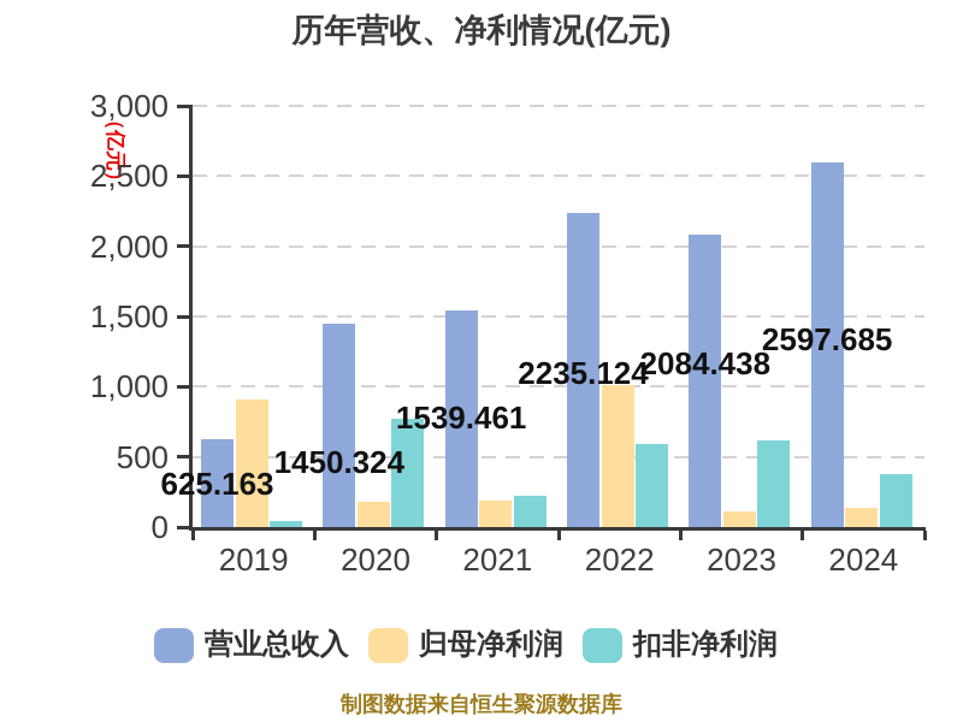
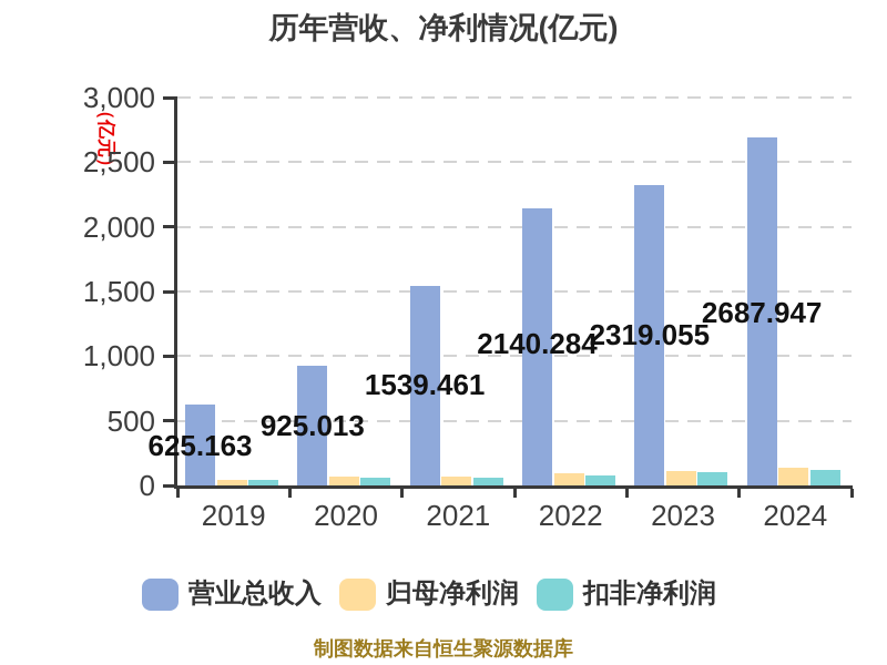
归母净利润/2019: 910 -> 50
营业总收入/2020: 1450.324 -> 925.013
归母净利润/2020: 180 -> 70
扣非净利润/2020: 770 -> 60
归母净利润/2021: 190 -> 70
扣非净利润/2021: 220 -> 60
营业总收入/2022: 2235.124 -> 2140.284
归母净利润/2022: 1010 -> 90
扣非净利润/2022: 590 -> 80
营业总收入/2023: 2084.438 -> 2319.055
扣非净利润/2023: 620 -> 100
营业总收入/2024: 2597.685 -> 2687.947
扣非净利润/2024: 380 -> 120
